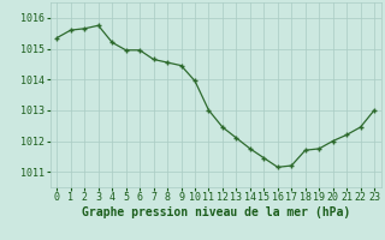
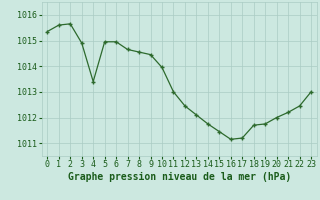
3: 1015.75 -> 1014.90
4: 1015.20 -> 1013.40
